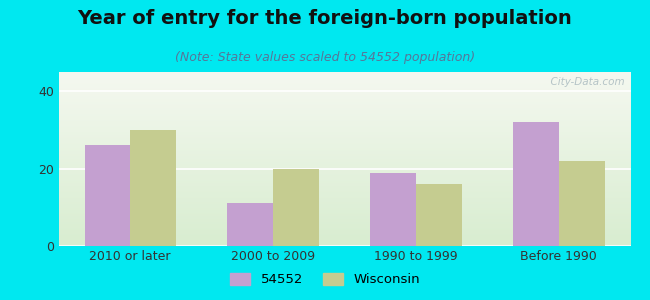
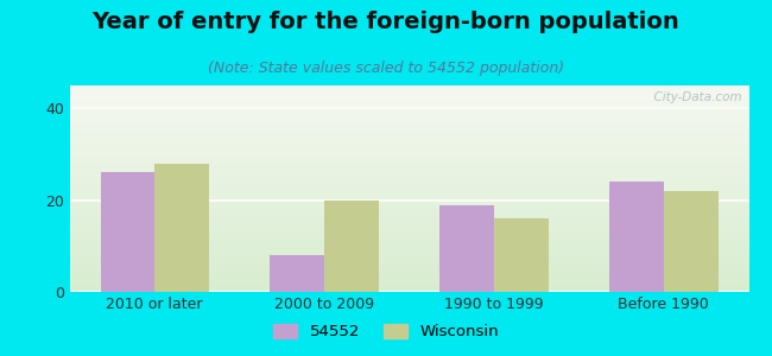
Wisconsin/2010 or later: 30 -> 28
54552/2000 to 2009: 11 -> 8
54552/Before 1990: 32 -> 24
